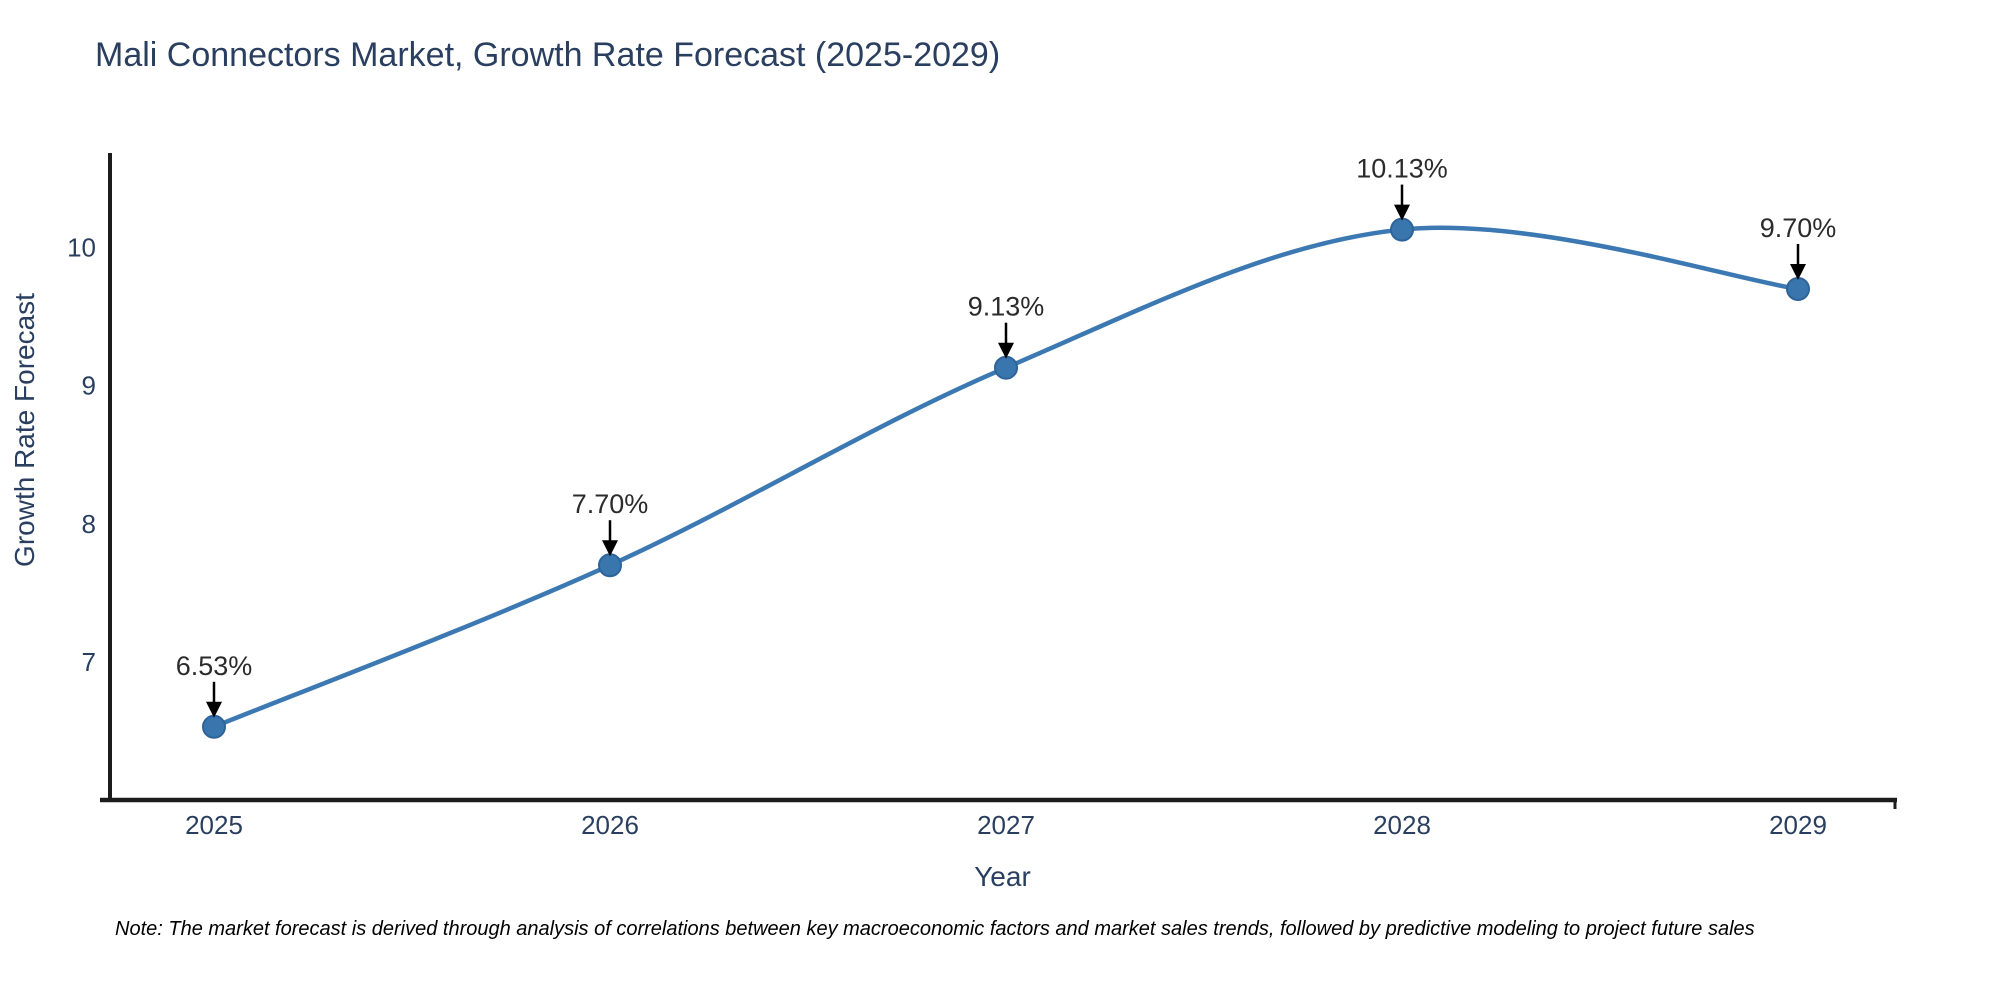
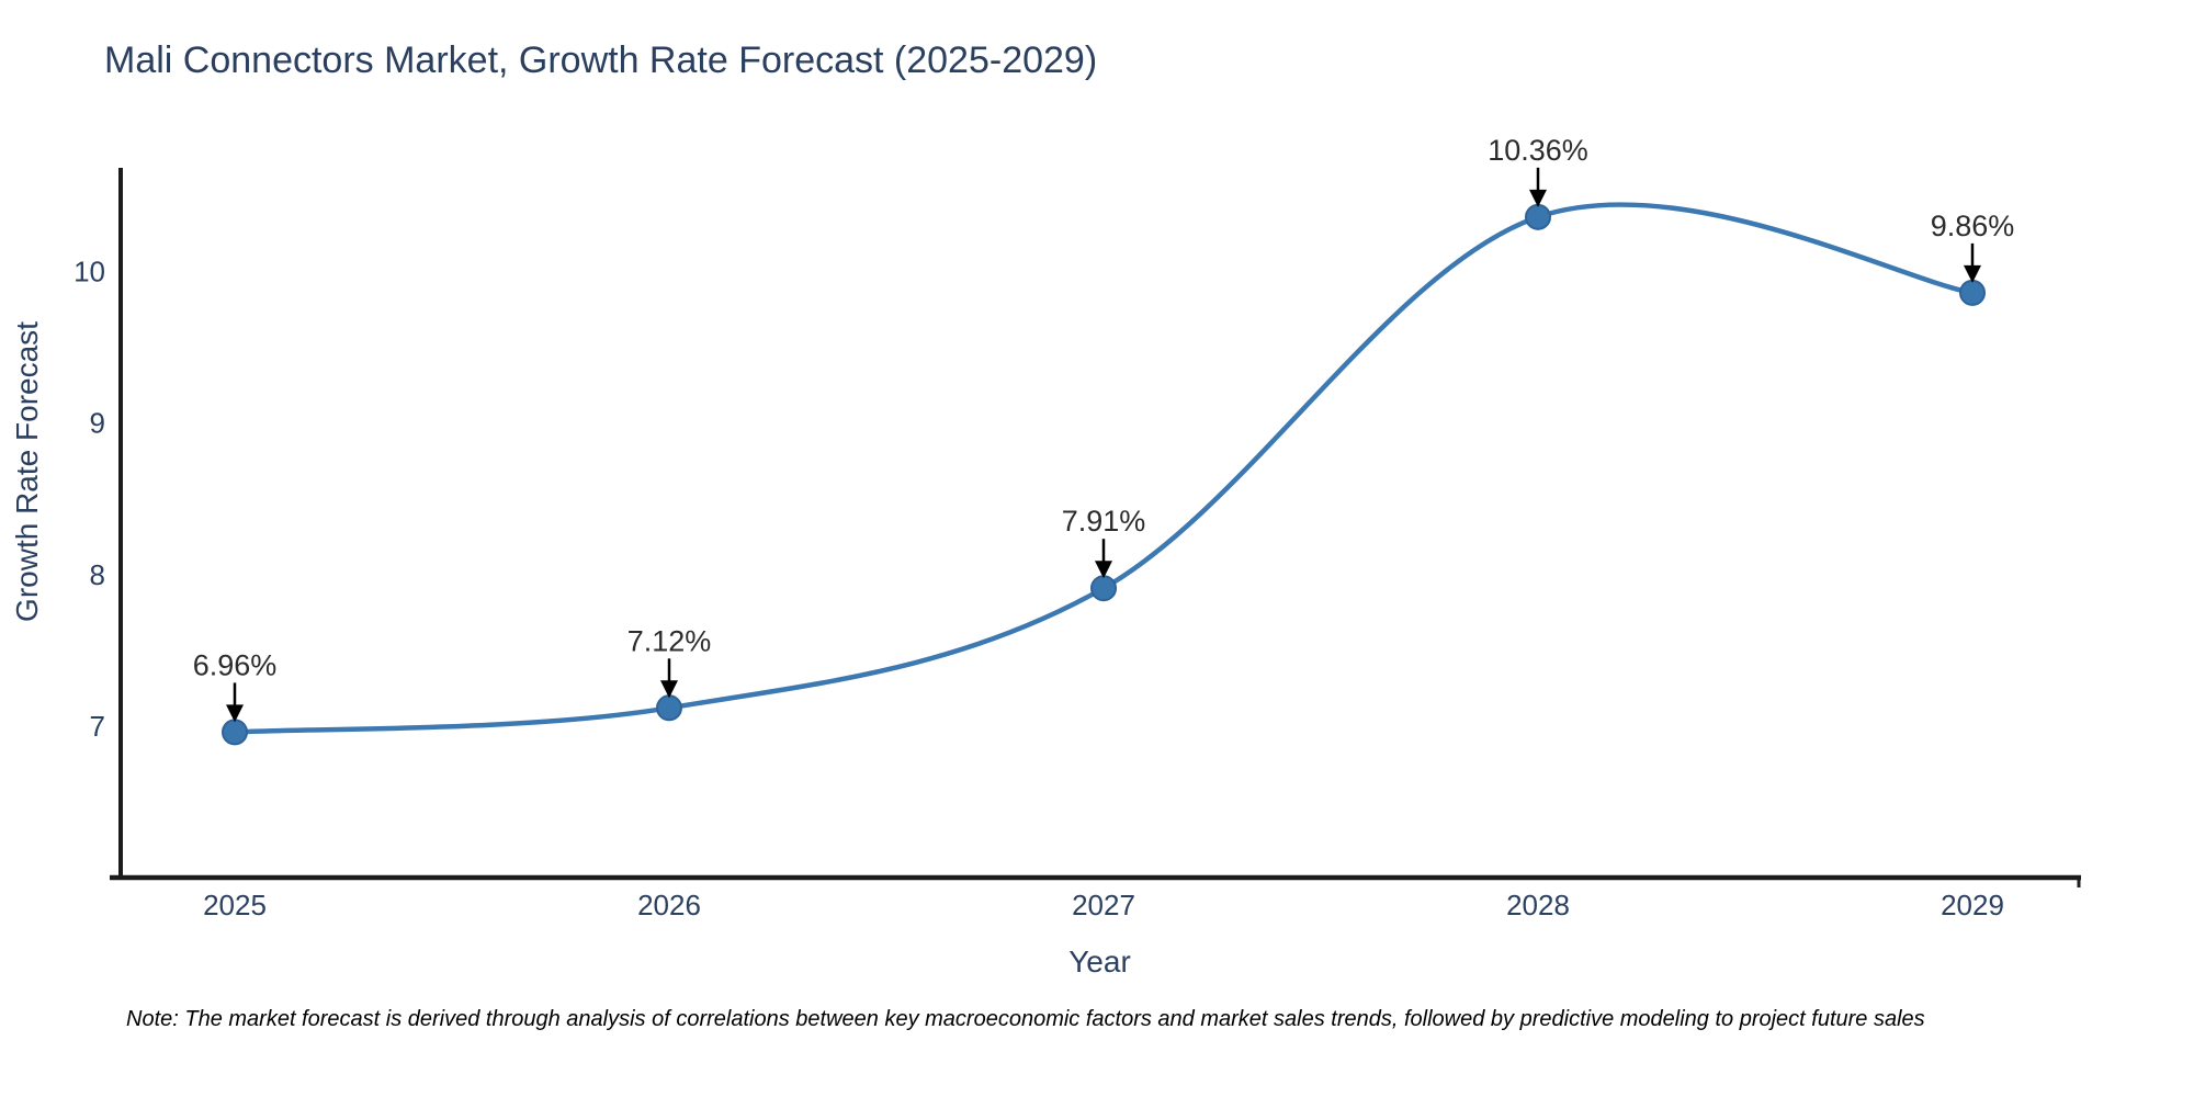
2025: 6.53% -> 6.96%
2026: 7.70% -> 7.12%
2027: 9.13% -> 7.91%
2028: 10.13% -> 10.36%
2029: 9.70% -> 9.86%
